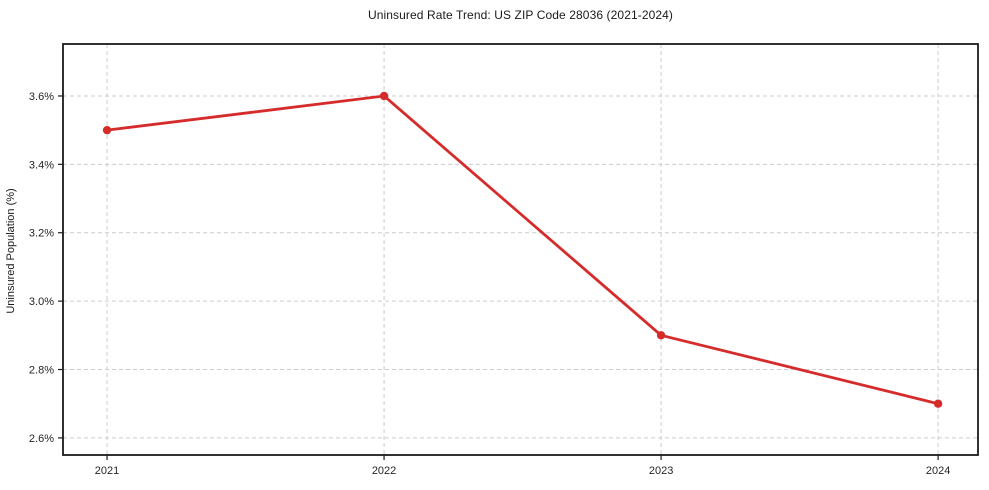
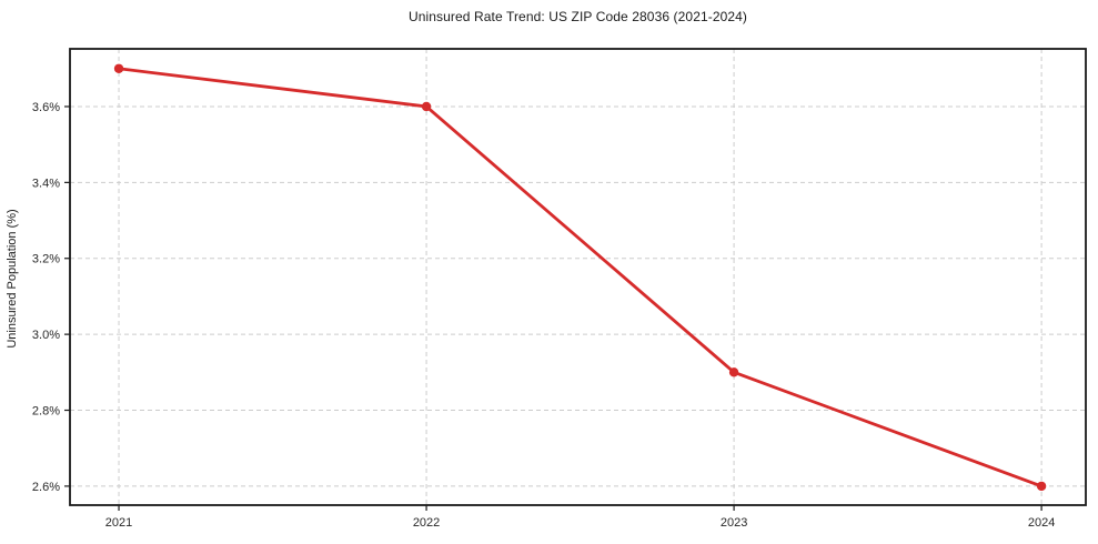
2021: 3.5% -> 3.7%
2024: 2.7% -> 2.6%
